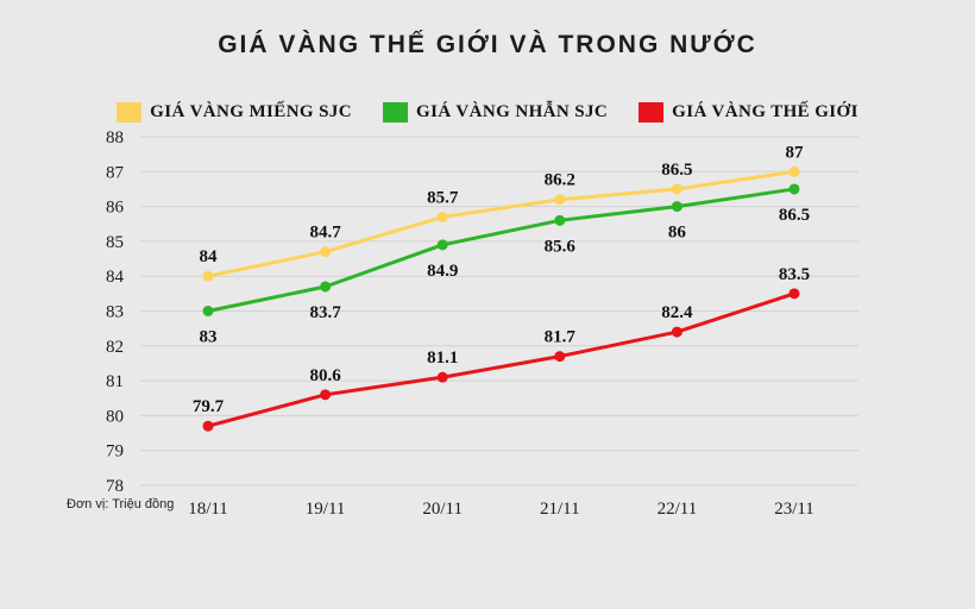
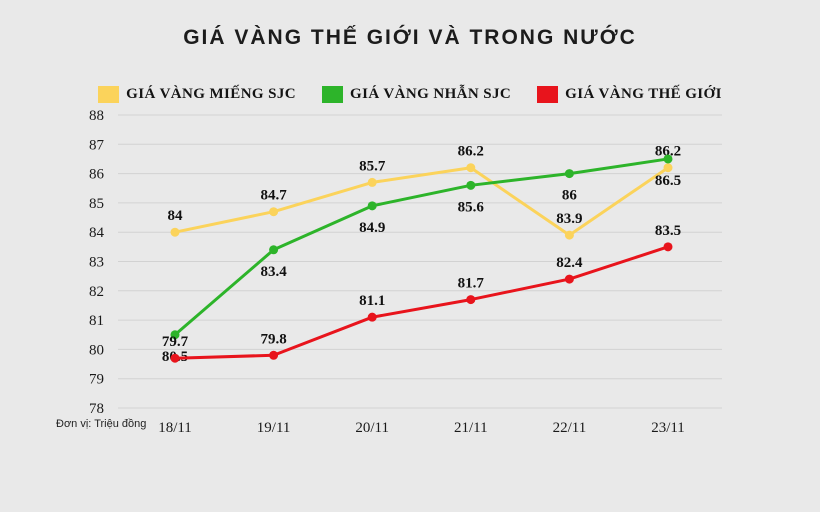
GIÁ VÀNG NHẪN SJC/18/11: 83 -> 80.5
GIÁ VÀNG NHẪN SJC/19/11: 83.7 -> 83.4
GIÁ VÀNG THẾ GIỚI/19/11: 80.6 -> 79.8
GIÁ VÀNG MIẾNG SJC/22/11: 86.5 -> 83.9
GIÁ VÀNG MIẾNG SJC/23/11: 87 -> 86.2
